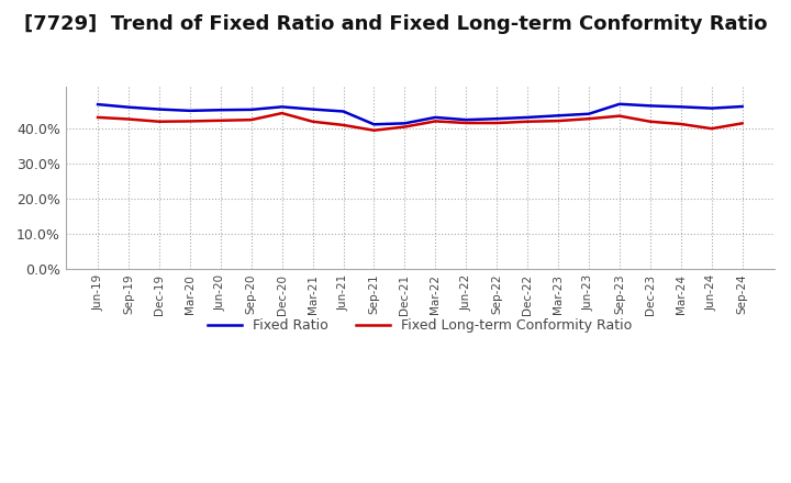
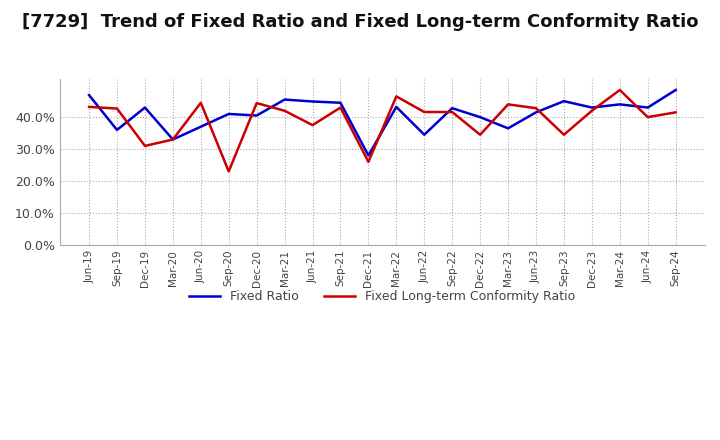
Fixed Ratio/Sep-19: 46.1% -> 36.0%
Fixed Ratio/Dec-19: 45.5% -> 43.0%
Fixed Long-term Conformity Ratio/Dec-19: 42.0% -> 31.0%
Fixed Ratio/Mar-20: 45.1% -> 33.0%
Fixed Long-term Conformity Ratio/Mar-20: 42.1% -> 33.0%
Fixed Ratio/Jun-20: 45.3% -> 37.0%
Fixed Long-term Conformity Ratio/Jun-20: 42.3% -> 44.5%
Fixed Ratio/Sep-20: 45.4% -> 41.0%
Fixed Long-term Conformity Ratio/Sep-20: 42.5% -> 23.0%
Fixed Ratio/Dec-20: 46.2% -> 40.5%
Fixed Long-term Conformity Ratio/Jun-21: 41.0% -> 37.5%
Fixed Ratio/Sep-21: 41.2% -> 44.5%
Fixed Long-term Conformity Ratio/Sep-21: 39.5% -> 43.0%
Fixed Ratio/Dec-21: 41.5% -> 28.0%
Fixed Long-term Conformity Ratio/Dec-21: 40.5% -> 26.0%
Fixed Long-term Conformity Ratio/Mar-22: 42.1% -> 46.5%
Fixed Ratio/Jun-22: 42.5% -> 34.5%
Fixed Ratio/Dec-22: 43.2% -> 40.0%
Fixed Long-term Conformity Ratio/Dec-22: 42.0% -> 34.5%
Fixed Ratio/Mar-23: 43.7% -> 36.5%
Fixed Long-term Conformity Ratio/Mar-23: 42.2% -> 44.0%
Fixed Ratio/Jun-23: 44.2% -> 41.5%
Fixed Ratio/Sep-23: 47.0% -> 45.0%
Fixed Long-term Conformity Ratio/Sep-23: 43.6% -> 34.5%
Fixed Ratio/Dec-23: 46.5% -> 43.0%
Fixed Ratio/Mar-24: 46.2% -> 44.0%
Fixed Long-term Conformity Ratio/Mar-24: 41.3% -> 48.5%
Fixed Ratio/Jun-24: 45.8% -> 43.0%
Fixed Ratio/Sep-24: 46.3% -> 48.5%
